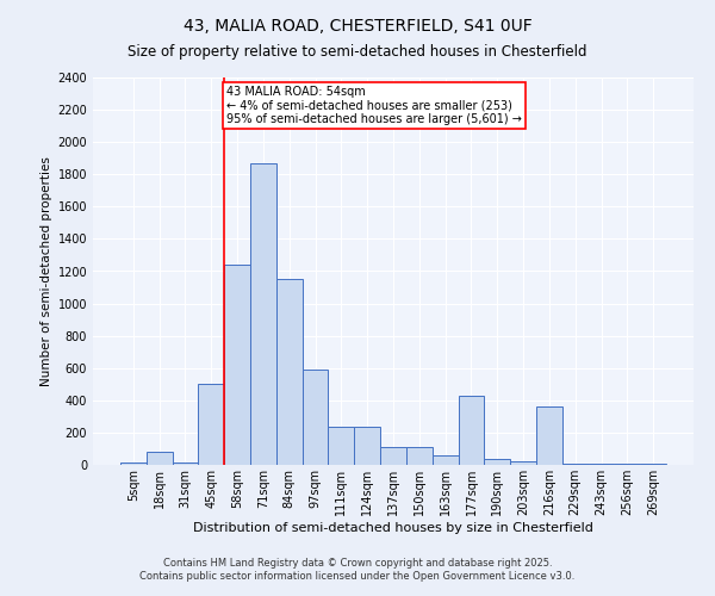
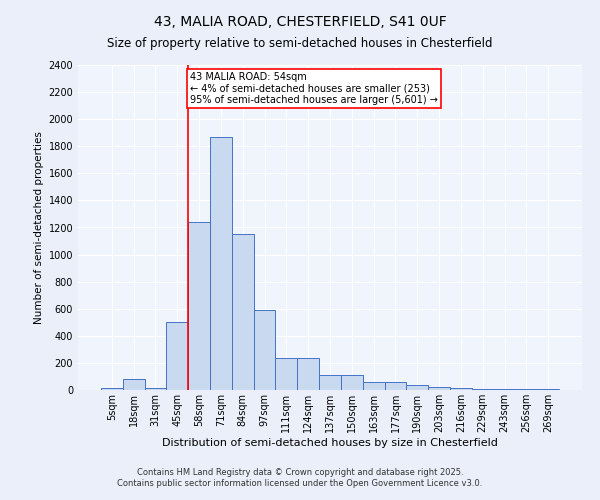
177sqm: 430 -> 60
216sqm: 360 -> 20
